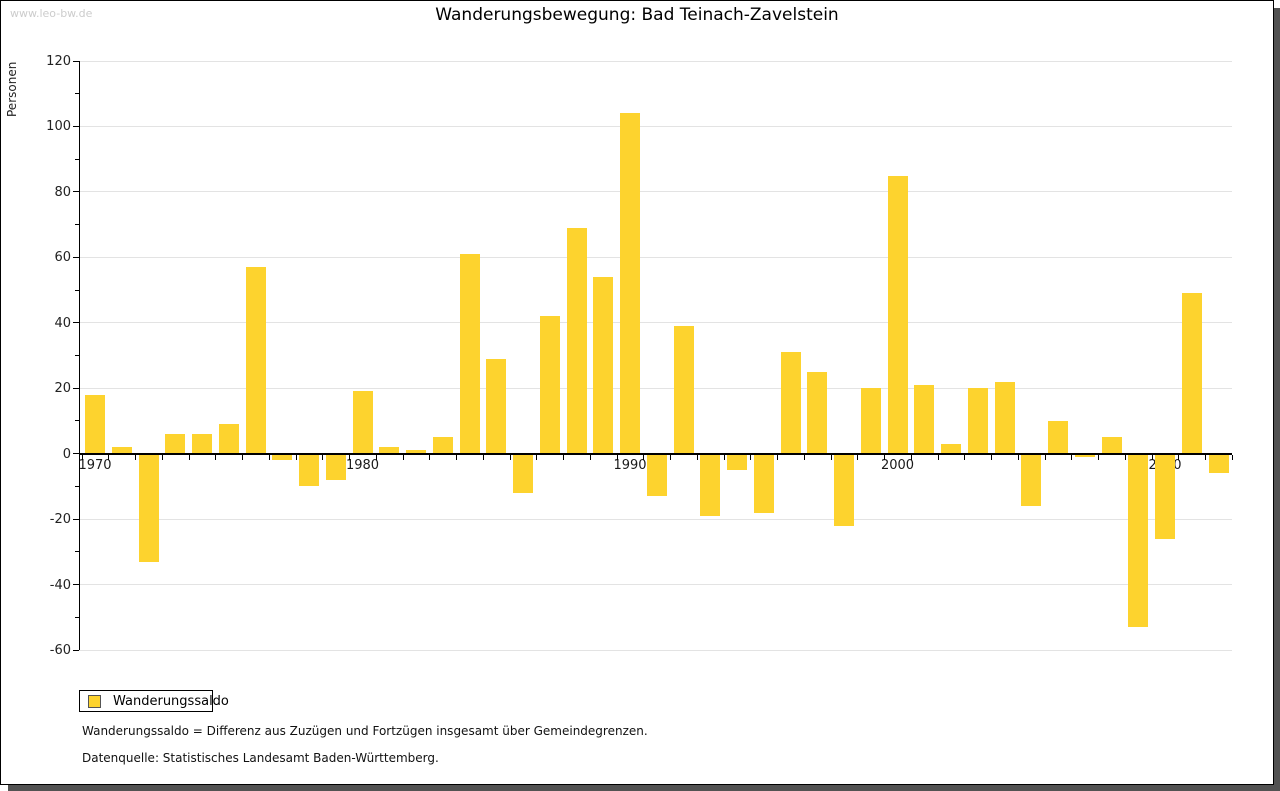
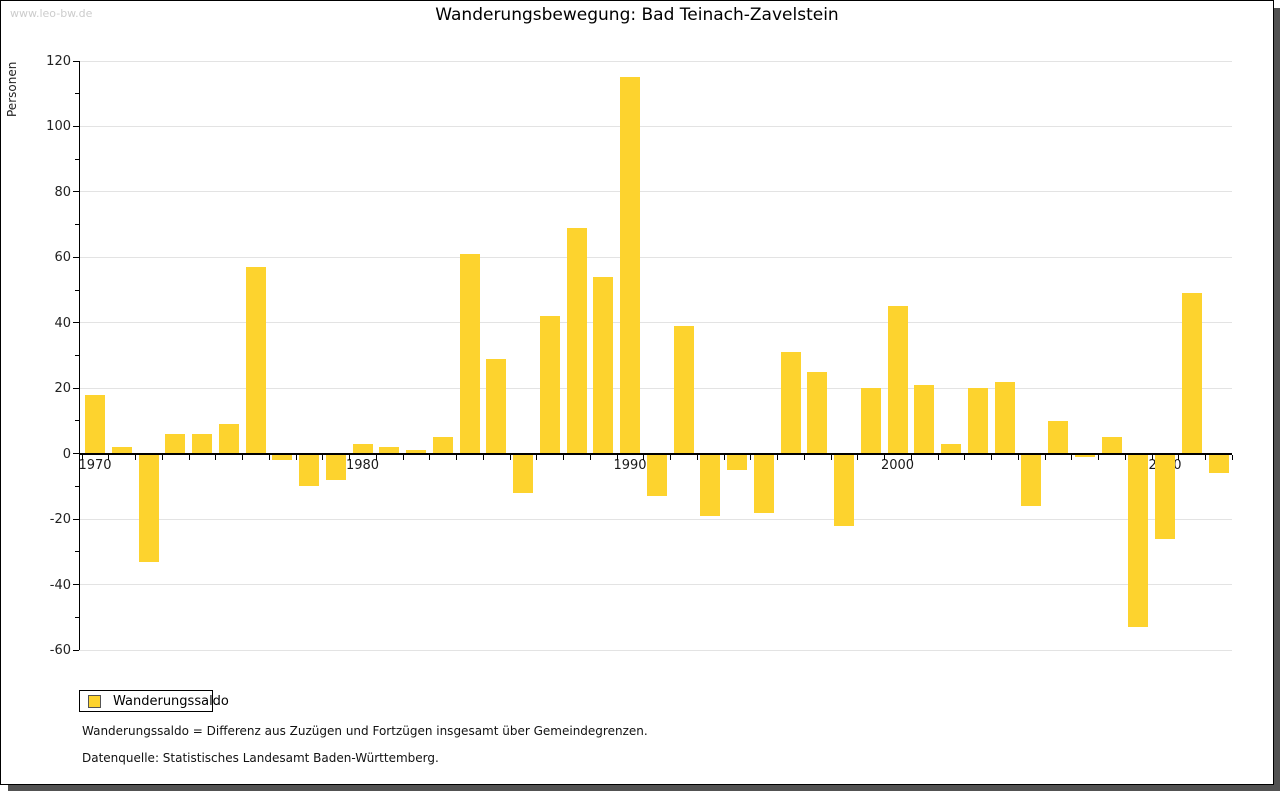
1980: 19 -> 3
1990: 104 -> 115
2000: 85 -> 45
